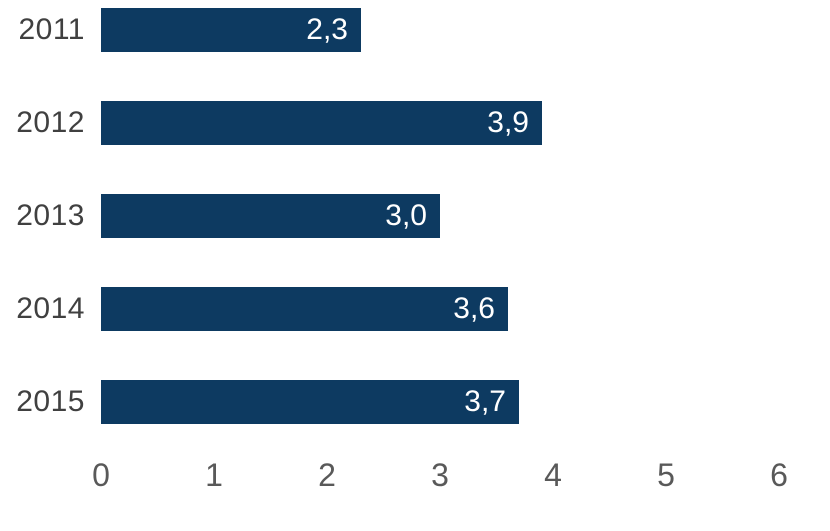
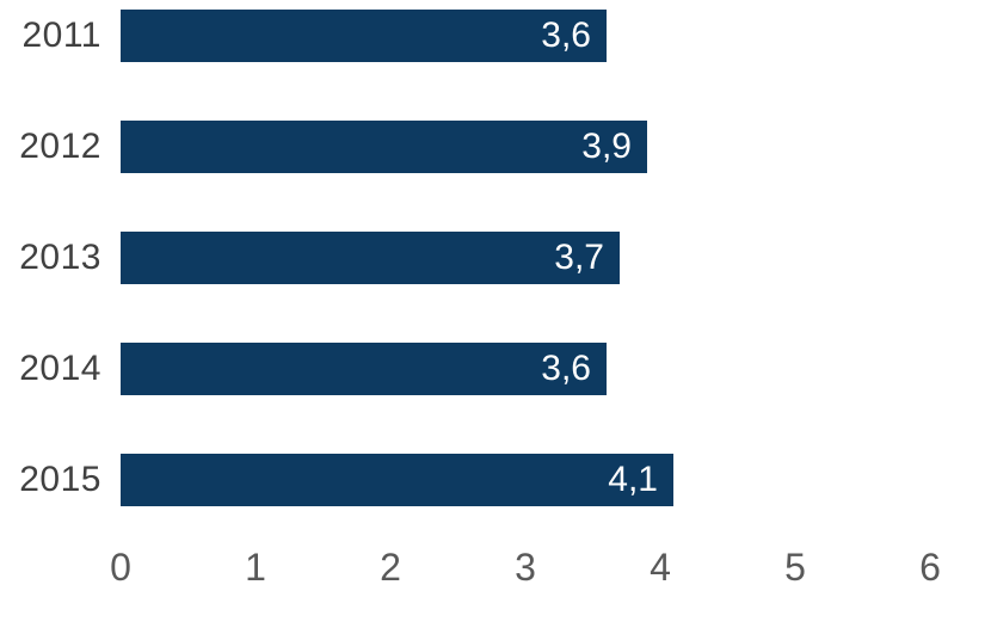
2011: 2,3 -> 3,6
2013: 3,0 -> 3,7
2015: 3,7 -> 4,1
